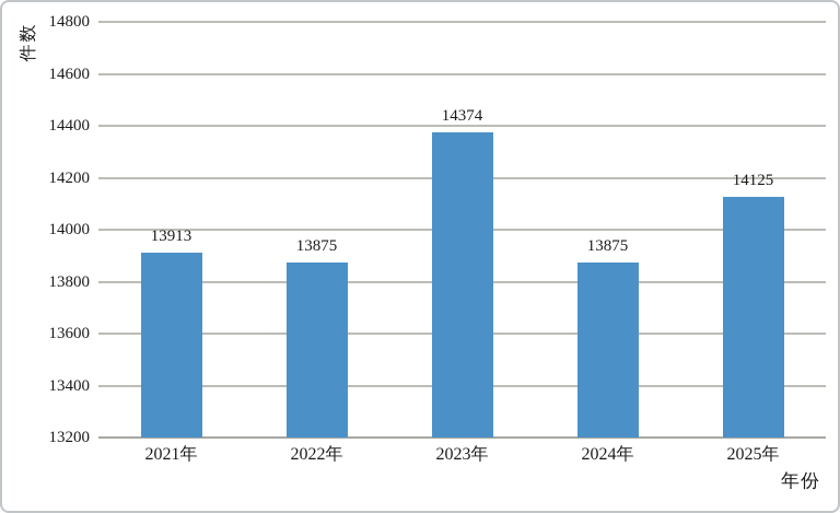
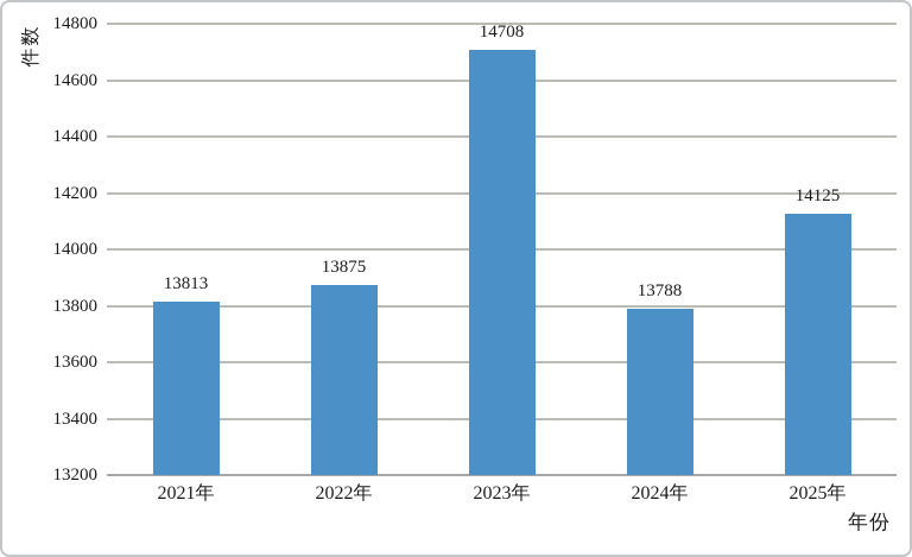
2021年: 13913 -> 13813
2023年: 14374 -> 14708
2024年: 13875 -> 13788
